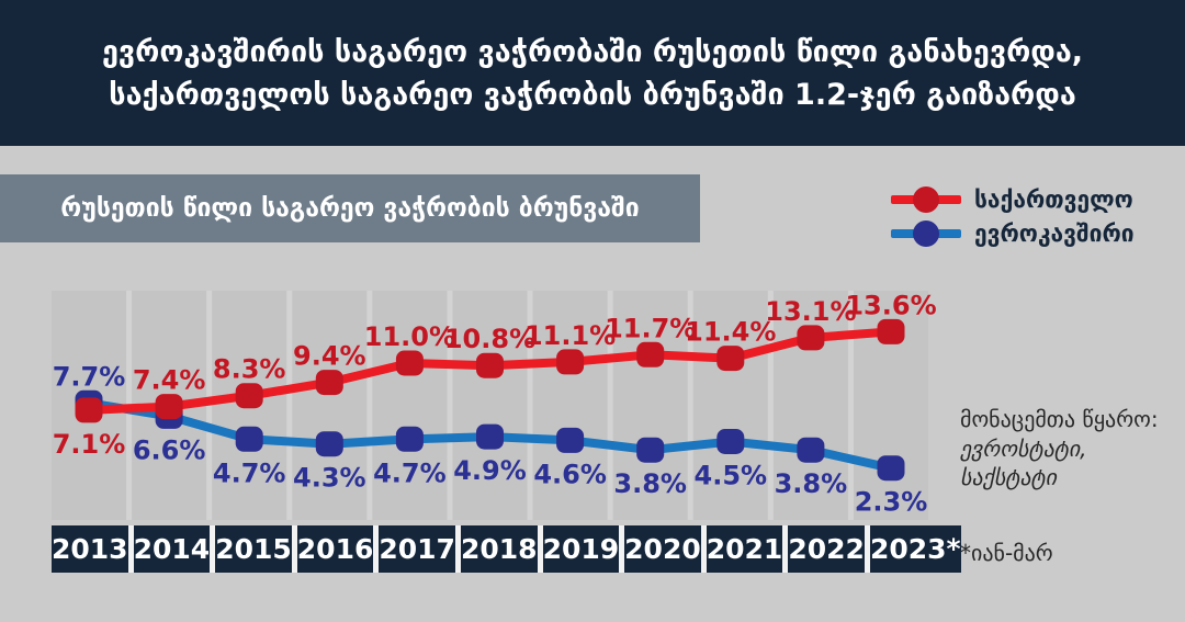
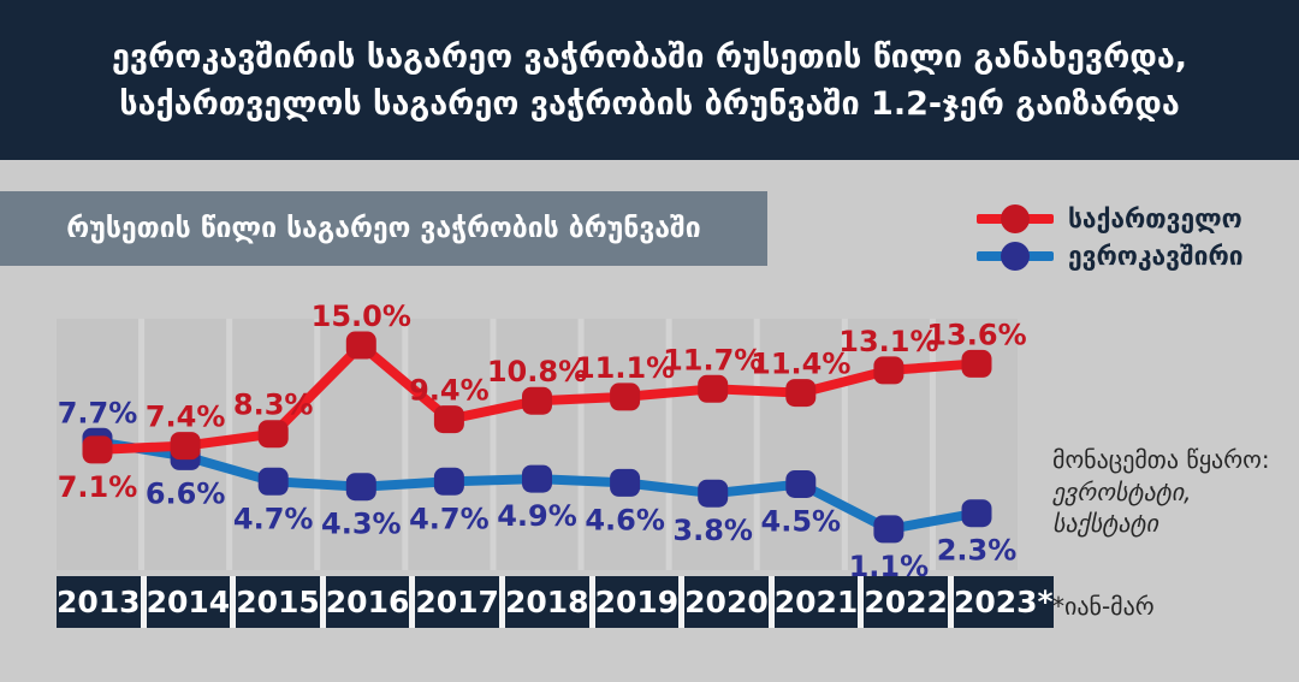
საქართველო/2016: 9.4% -> 15.0%
საქართველო/2017: 11.0% -> 9.4%
ევროკავშირი/2022: 3.8% -> 1.1%
